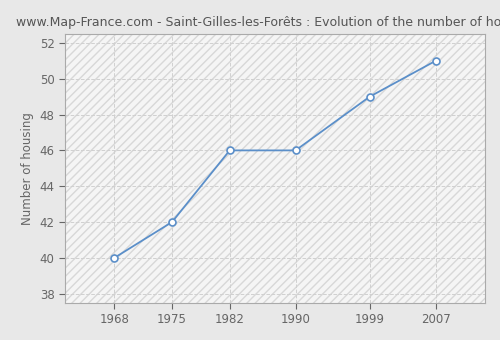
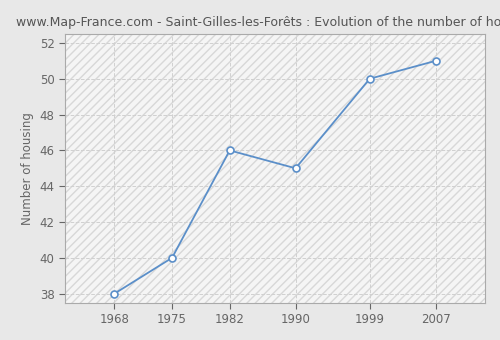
1968: 40 -> 38
1975: 42 -> 40
1990: 46 -> 45
1999: 49 -> 50
